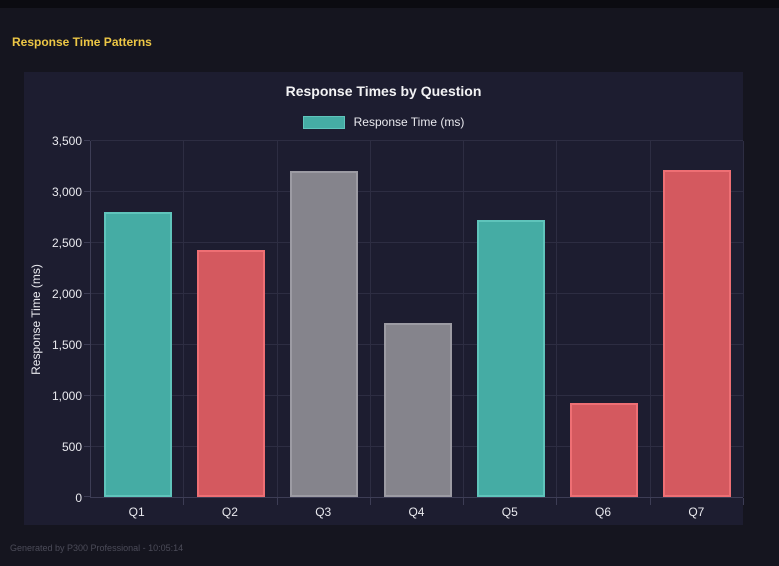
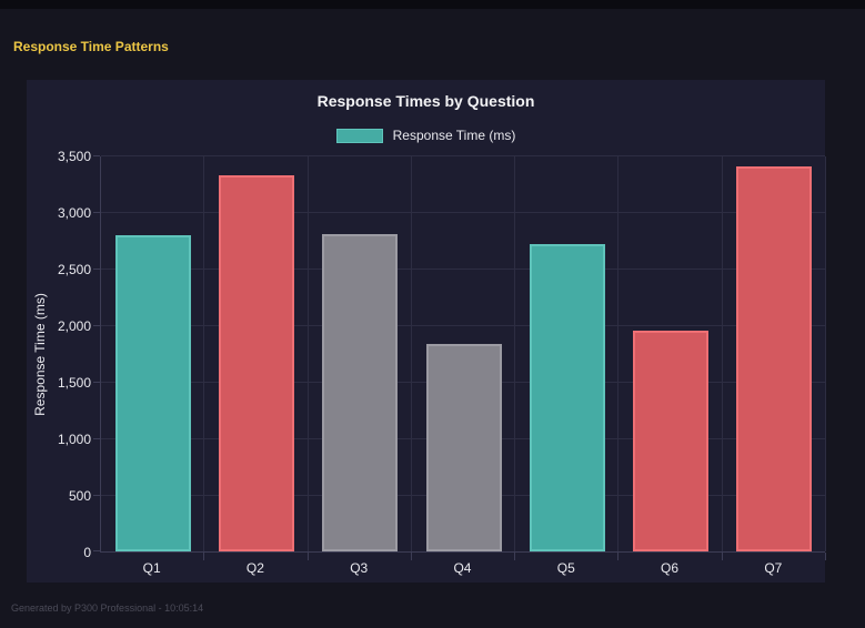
Q2: 2420 -> 3320
Q3: 3200 -> 2800
Q4: 1710 -> 1840
Q6: 920 -> 1960
Q7: 3210 -> 3400
